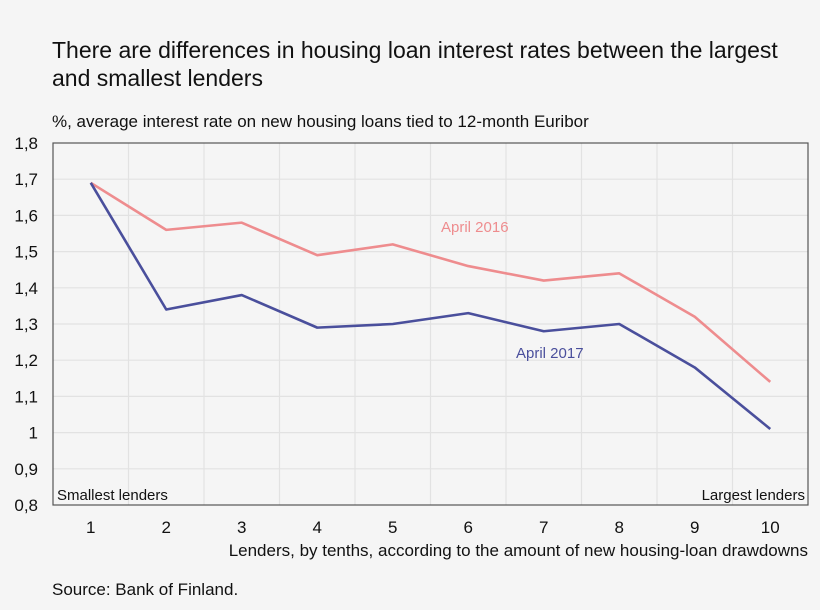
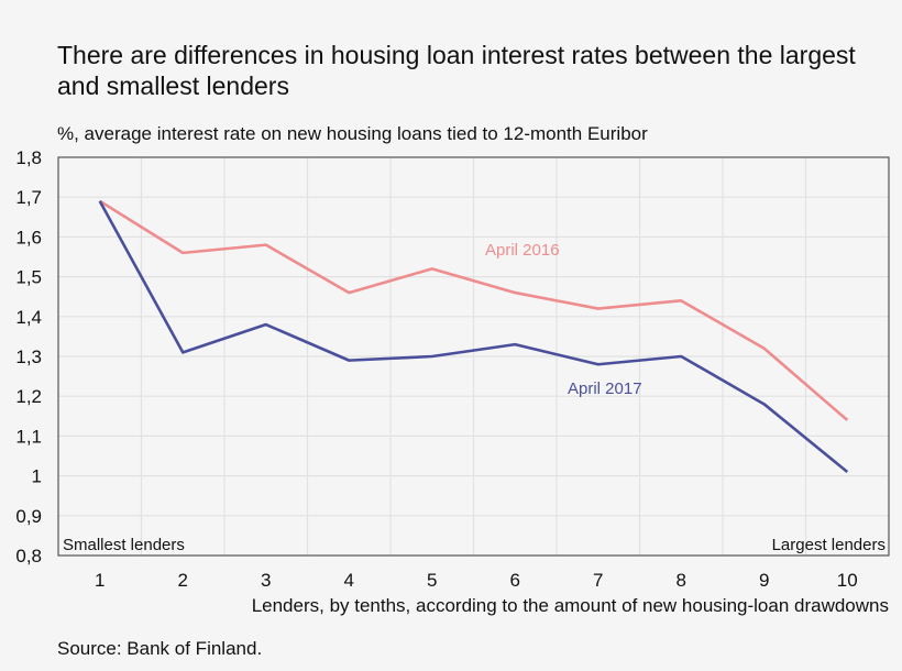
April 2017/2: 1,34 -> 1,31
April 2016/4: 1,49 -> 1,46
